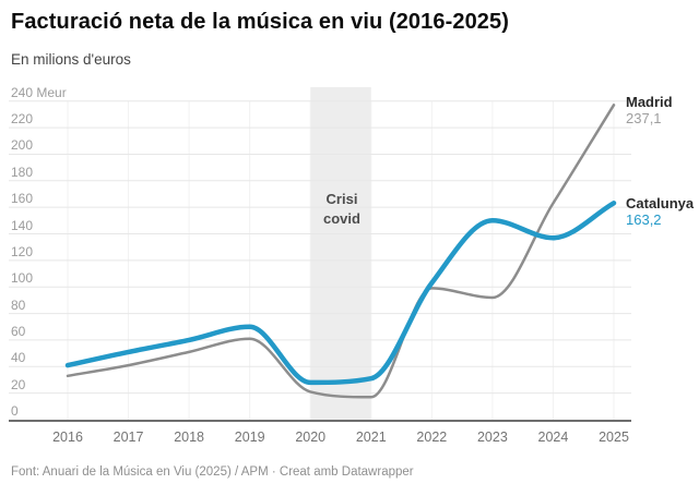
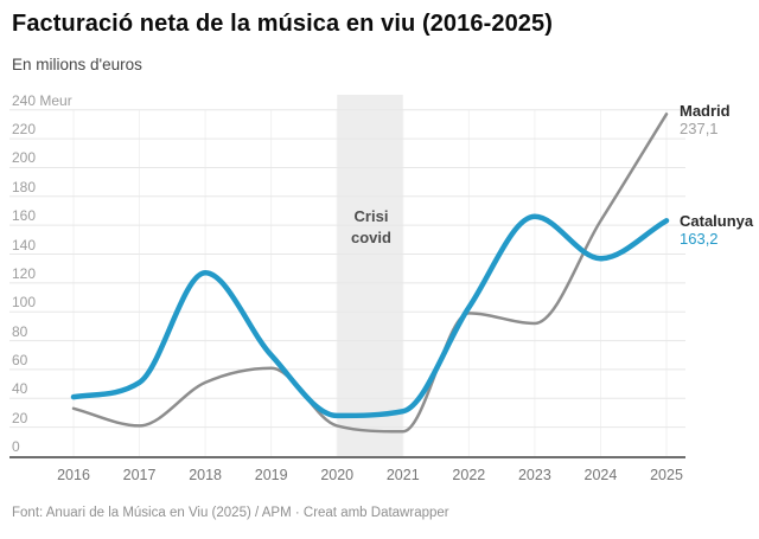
Madrid/2017: 41 -> 21
Catalunya/2018: 60 -> 127
Catalunya/2023: 150 -> 166
